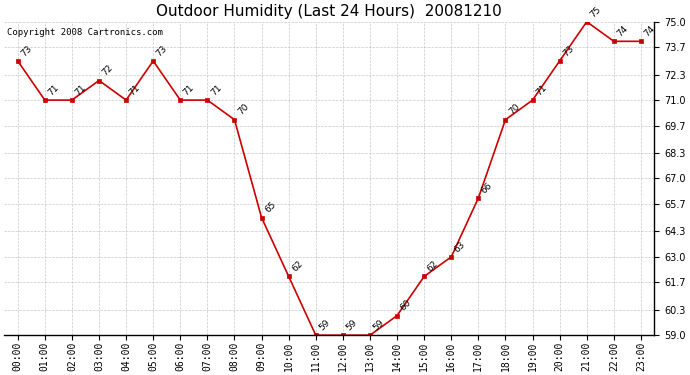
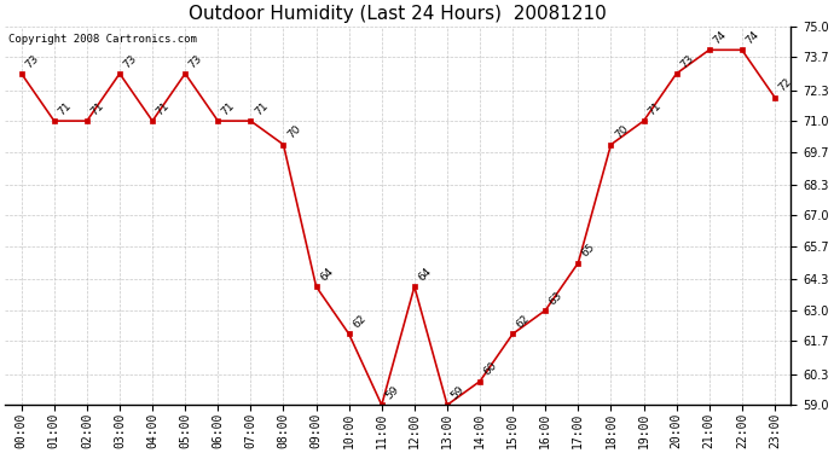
03:00: 72 -> 73
09:00: 65 -> 64
12:00: 59 -> 64
17:00: 66 -> 65
21:00: 75 -> 74
23:00: 74 -> 72
